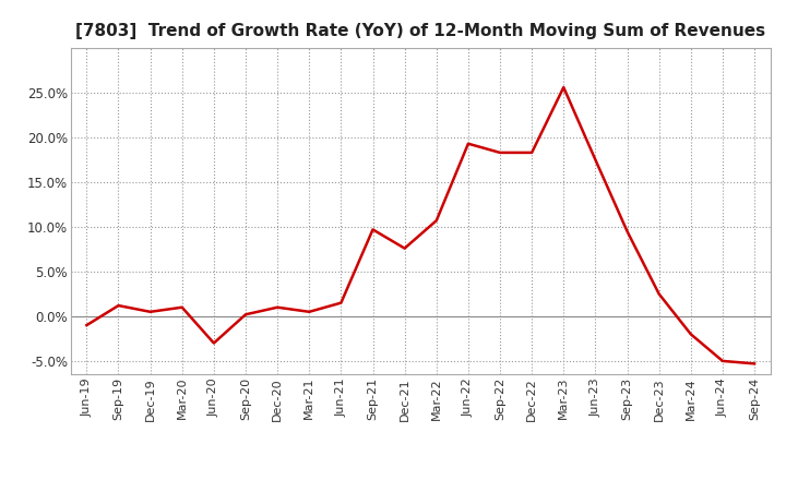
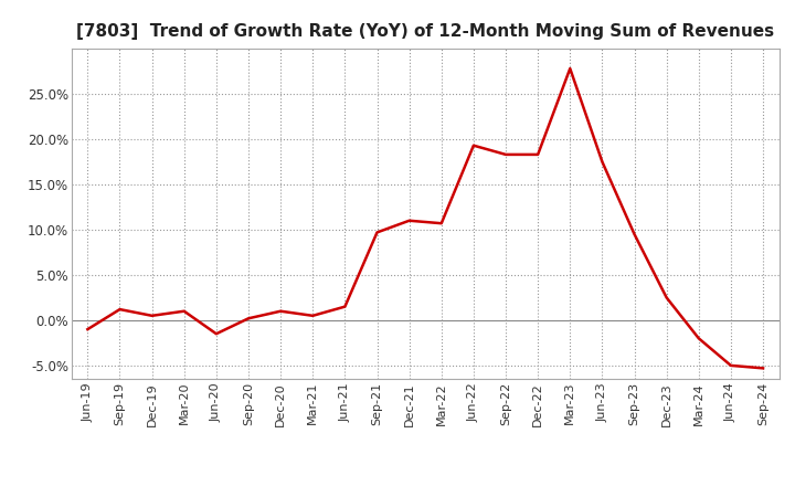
Jun-20: -3.0% -> -1.5%
Dec-21: 7.6% -> 11.0%
Mar-23: 25.6% -> 27.8%
